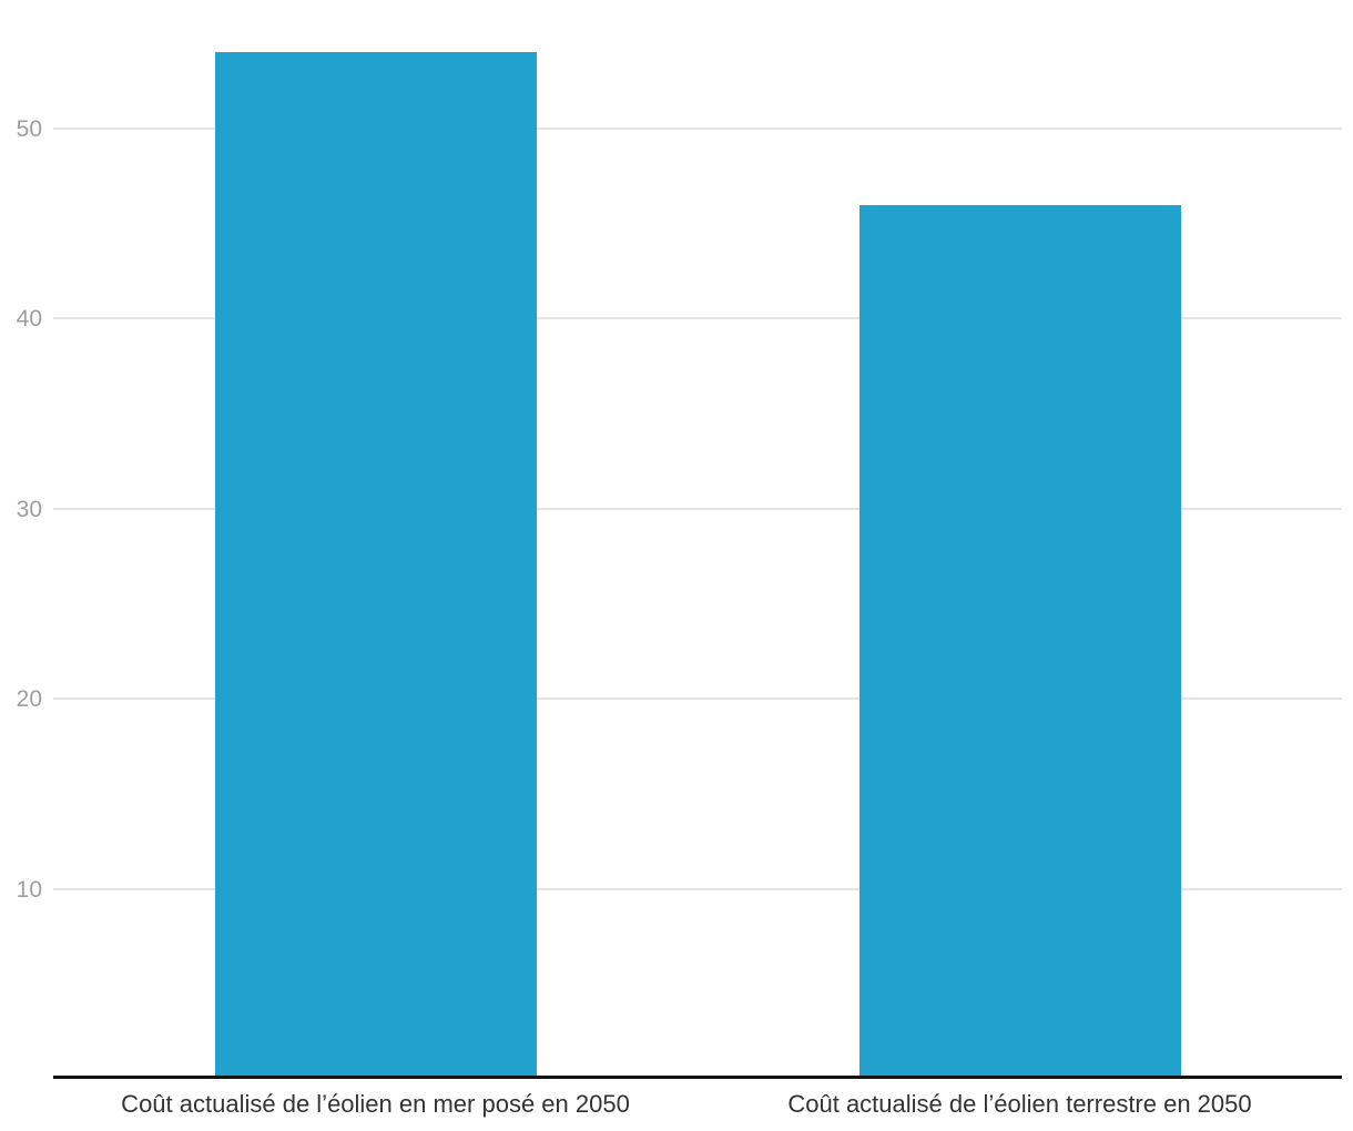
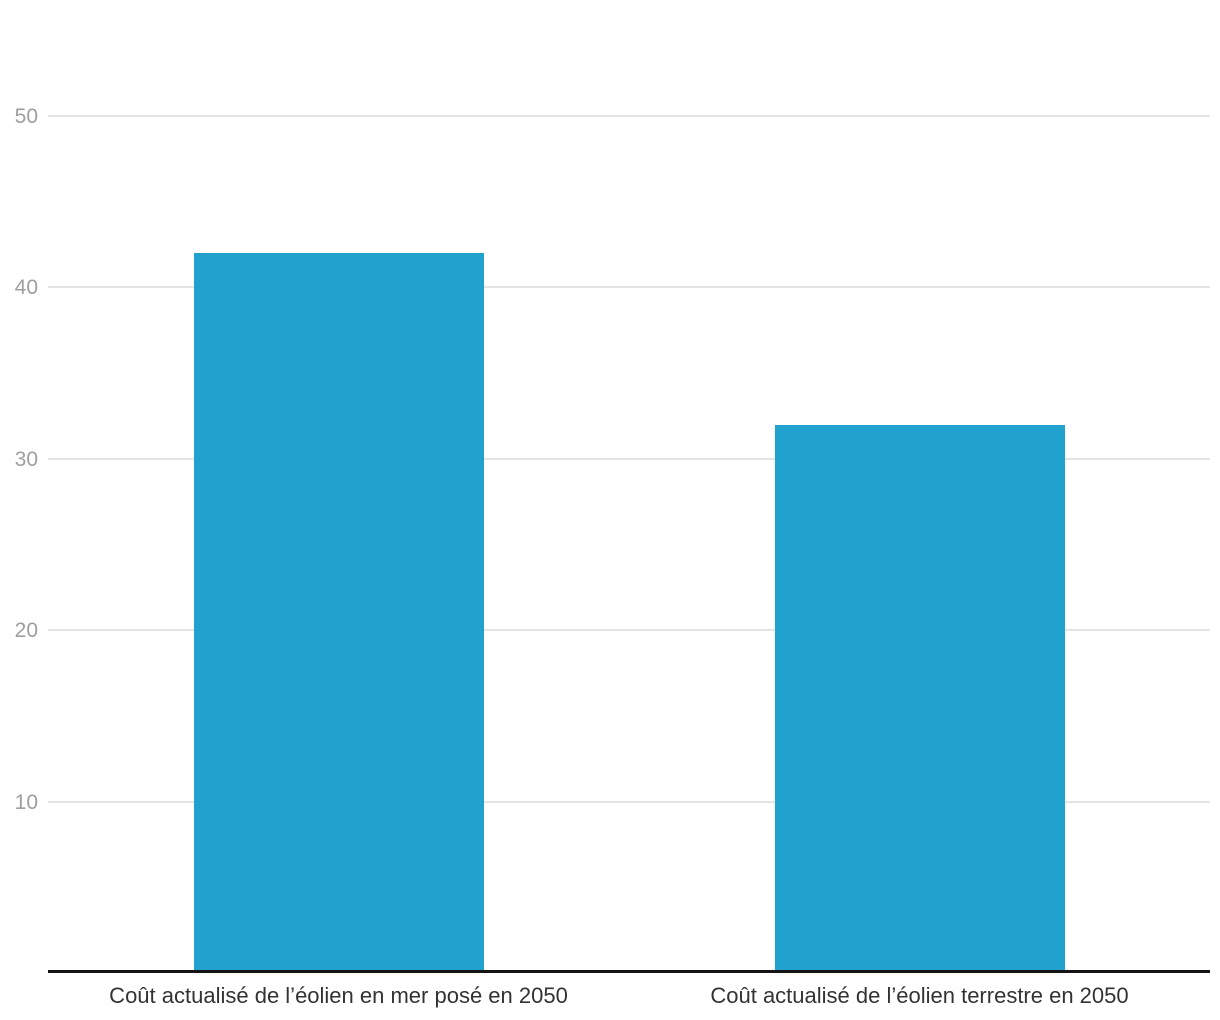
Coût actualisé de l’éolien en mer posé en 2050: 54 -> 42
Coût actualisé de l’éolien terrestre en 2050: 46 -> 32
